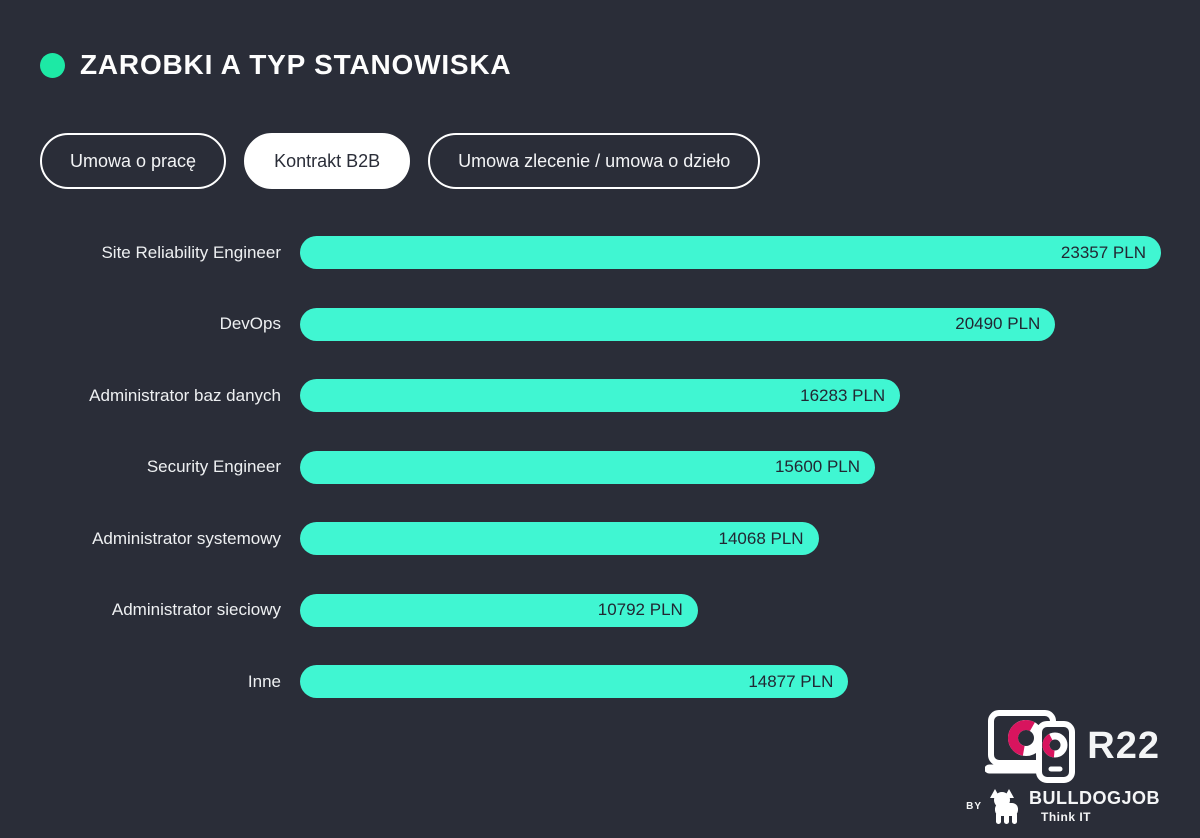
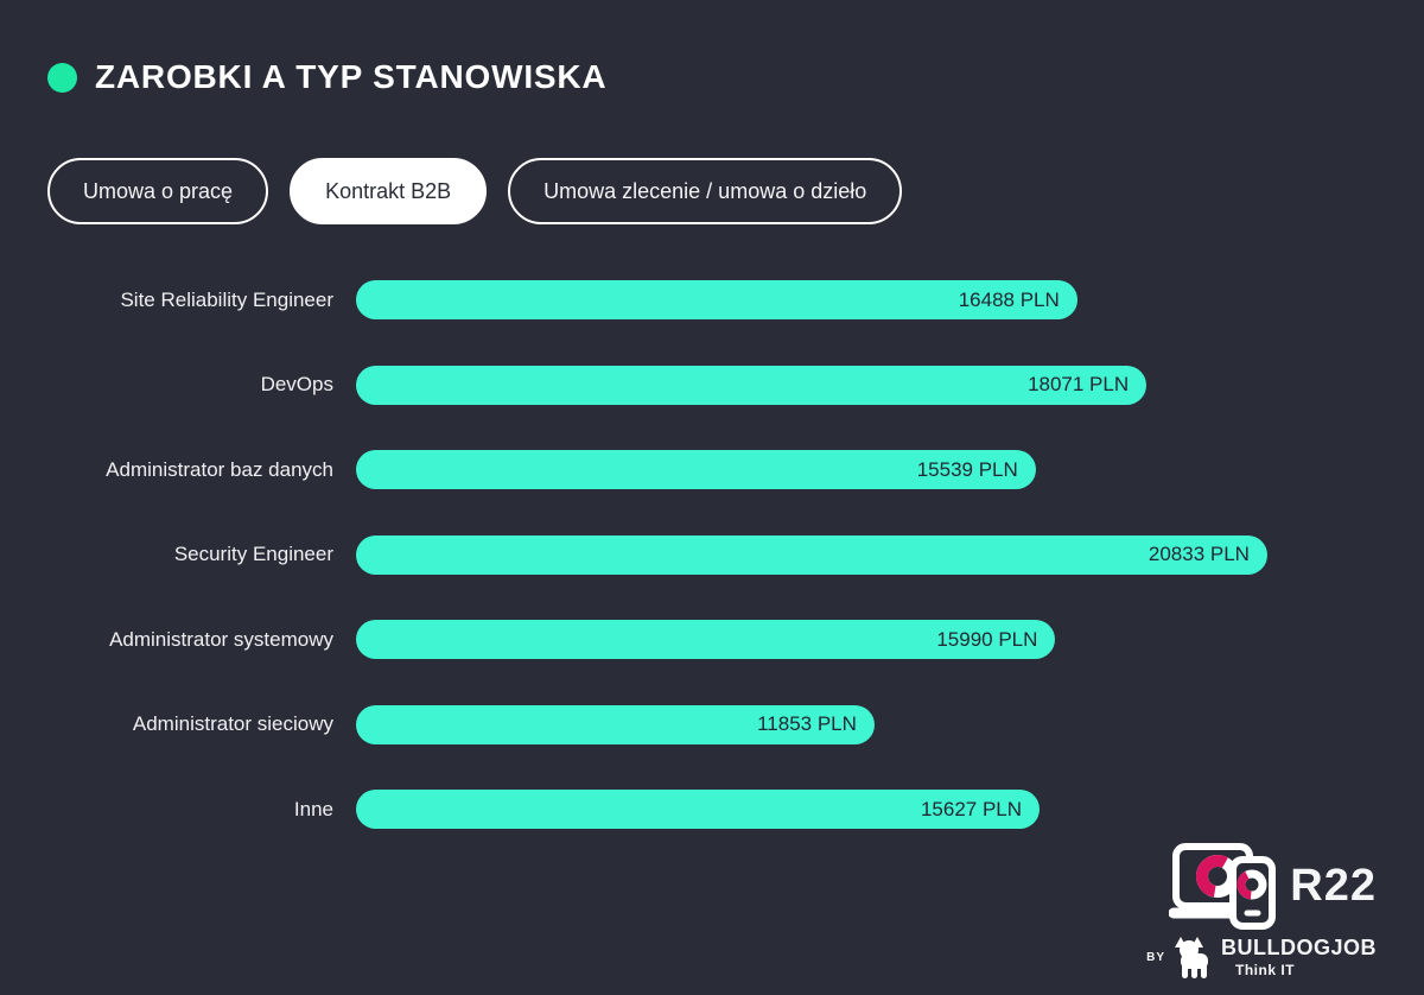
Site Reliability Engineer: 23357 -> 16488
DevOps: 20490 -> 18071
Administrator baz danych: 16283 -> 15539
Security Engineer: 15600 -> 20833
Administrator systemowy: 14068 -> 15990
Administrator sieciowy: 10792 -> 11853
Inne: 14877 -> 15627
